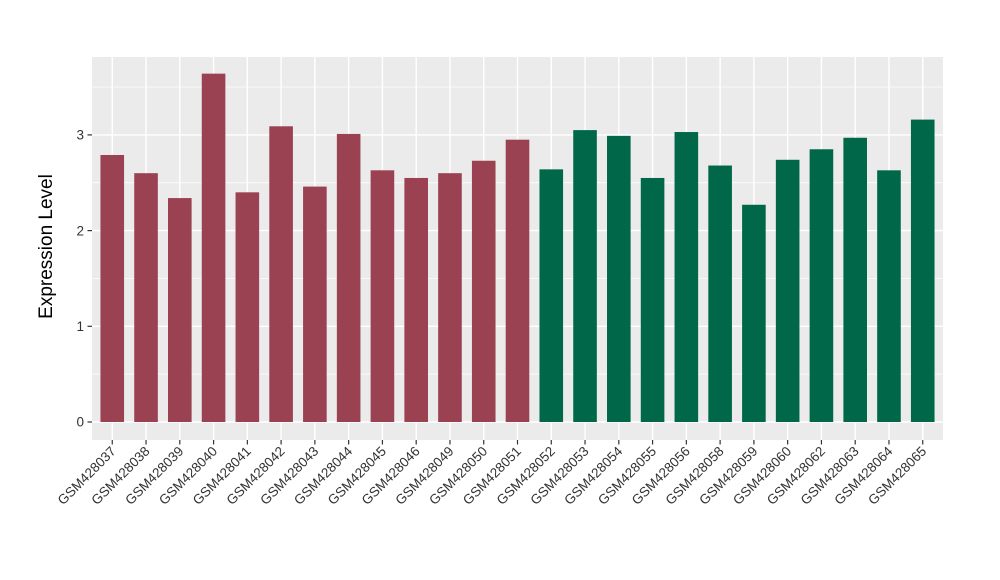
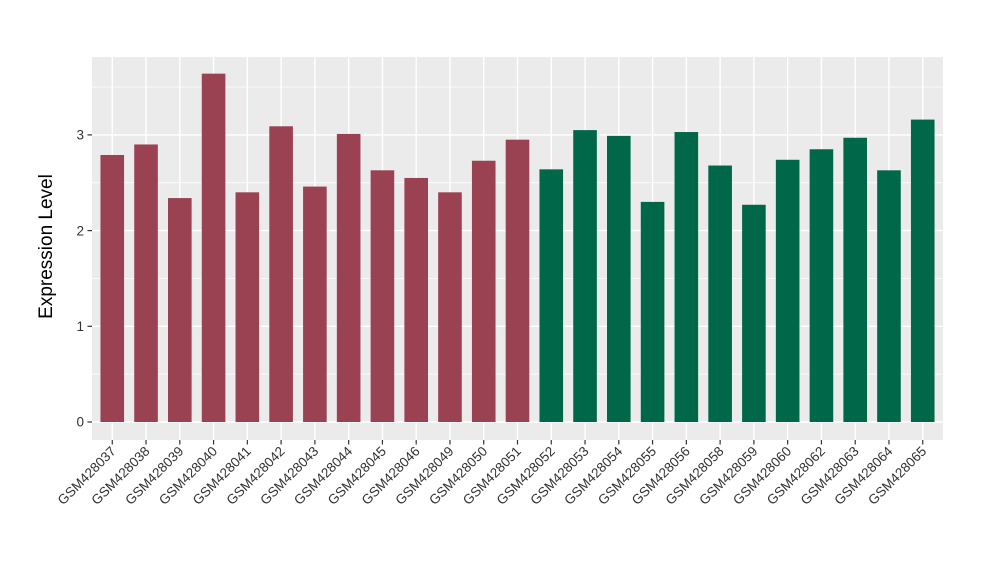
GSM428038: 2.6 -> 2.9
GSM428049: 2.6 -> 2.4
GSM428055: 2.5 -> 2.3
